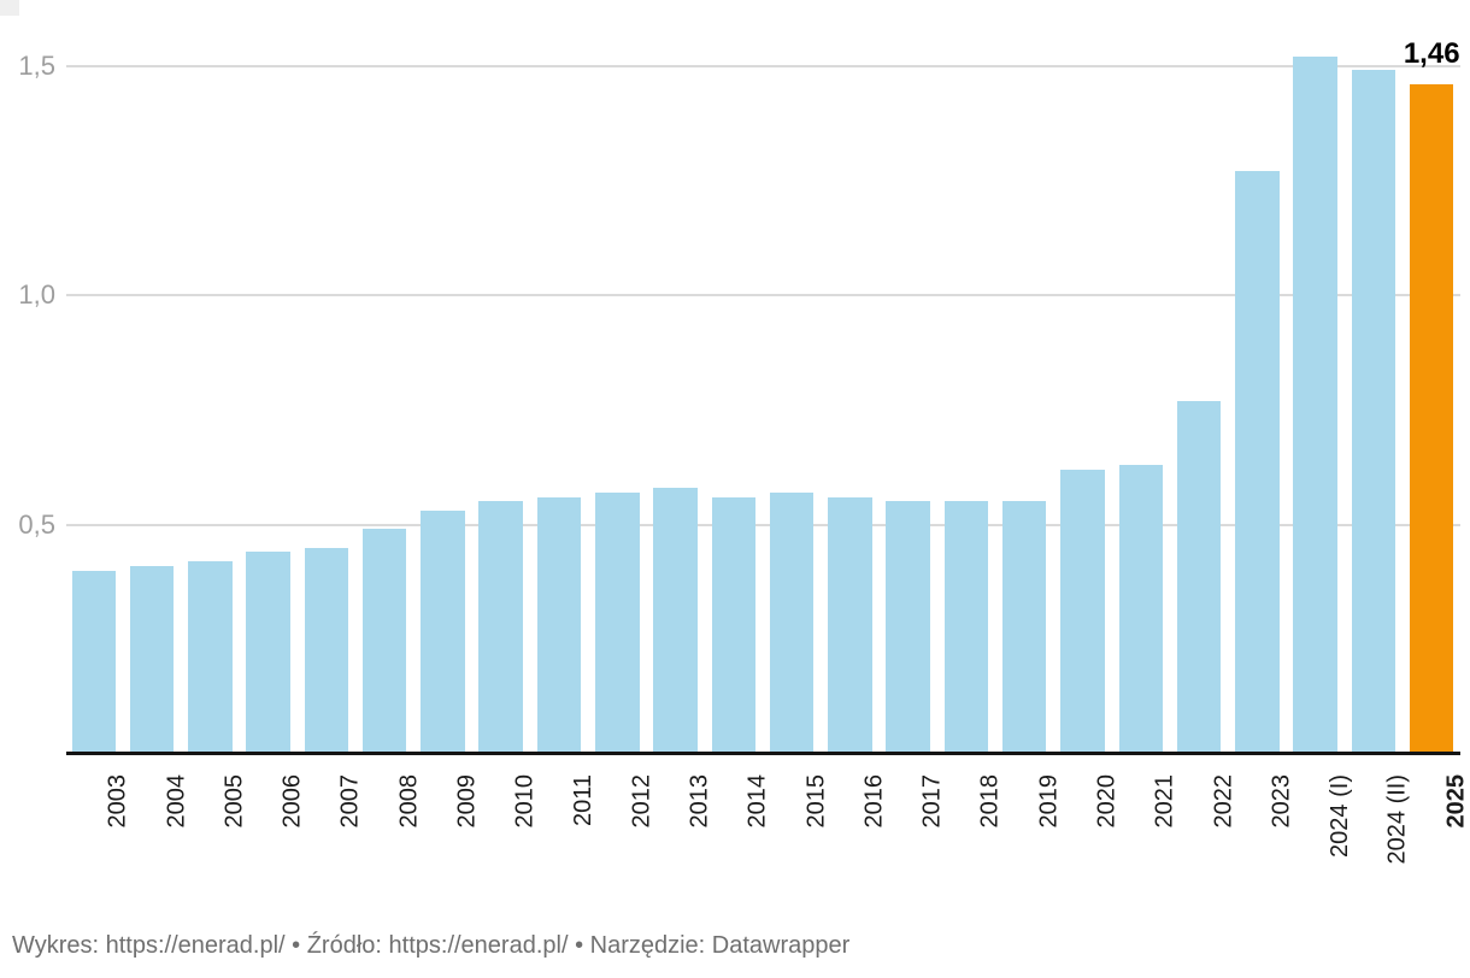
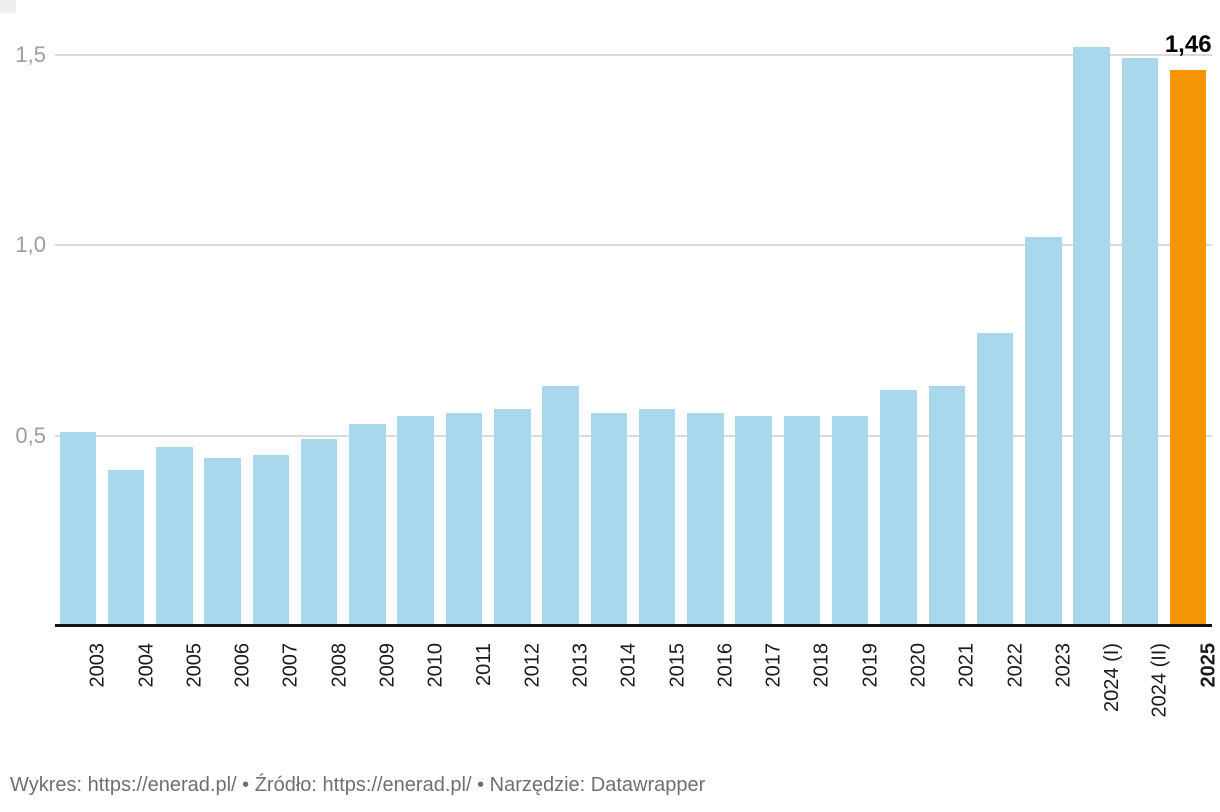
2003: 0,40 -> 0,51
2005: 0,42 -> 0,47
2013: 0,58 -> 0,63
2023: 1,27 -> 1,02
